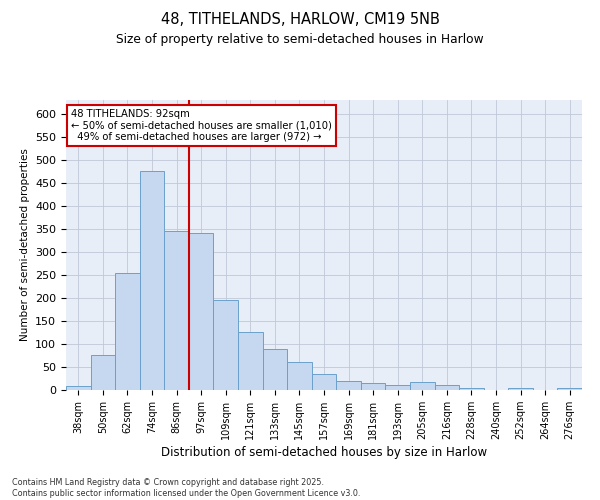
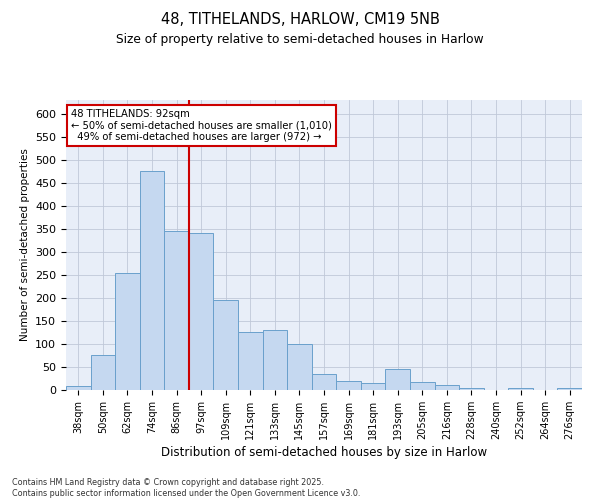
133sqm: 90 -> 130
145sqm: 60 -> 100
193sqm: 10 -> 45
